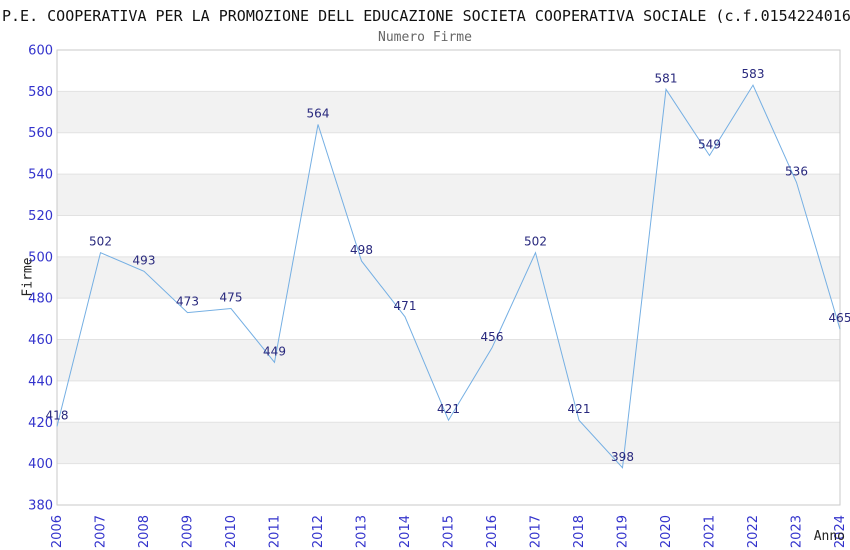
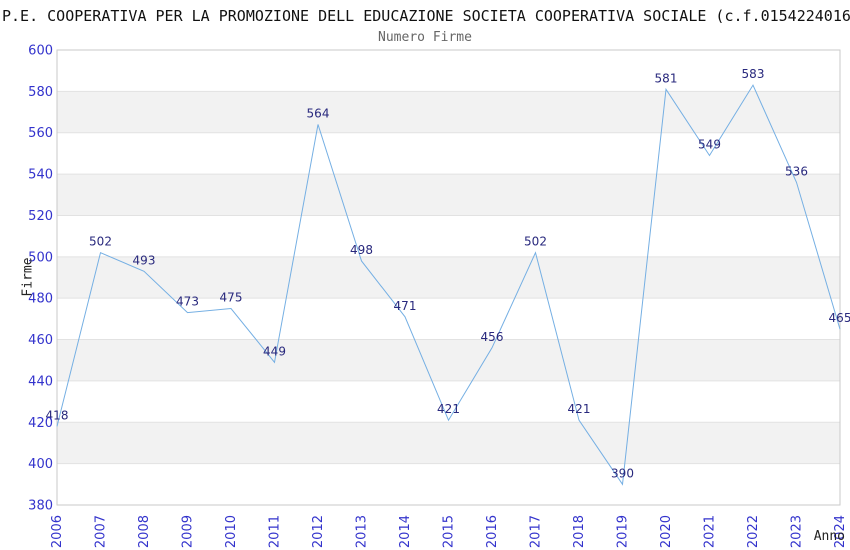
2019: 398 -> 390
